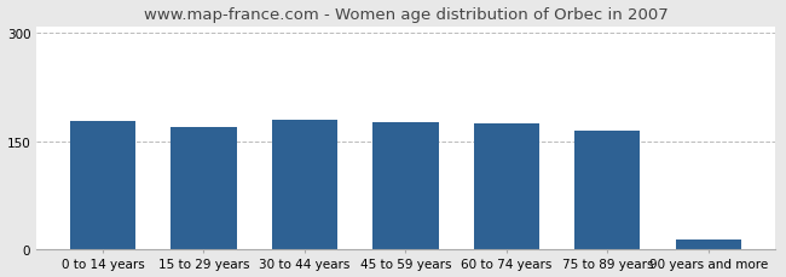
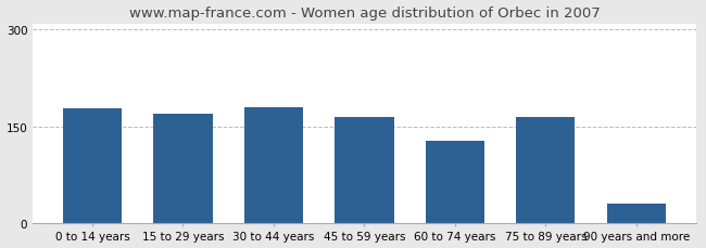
45 to 59 years: 176 -> 164
60 to 74 years: 175 -> 128
90 years and more: 13 -> 30
